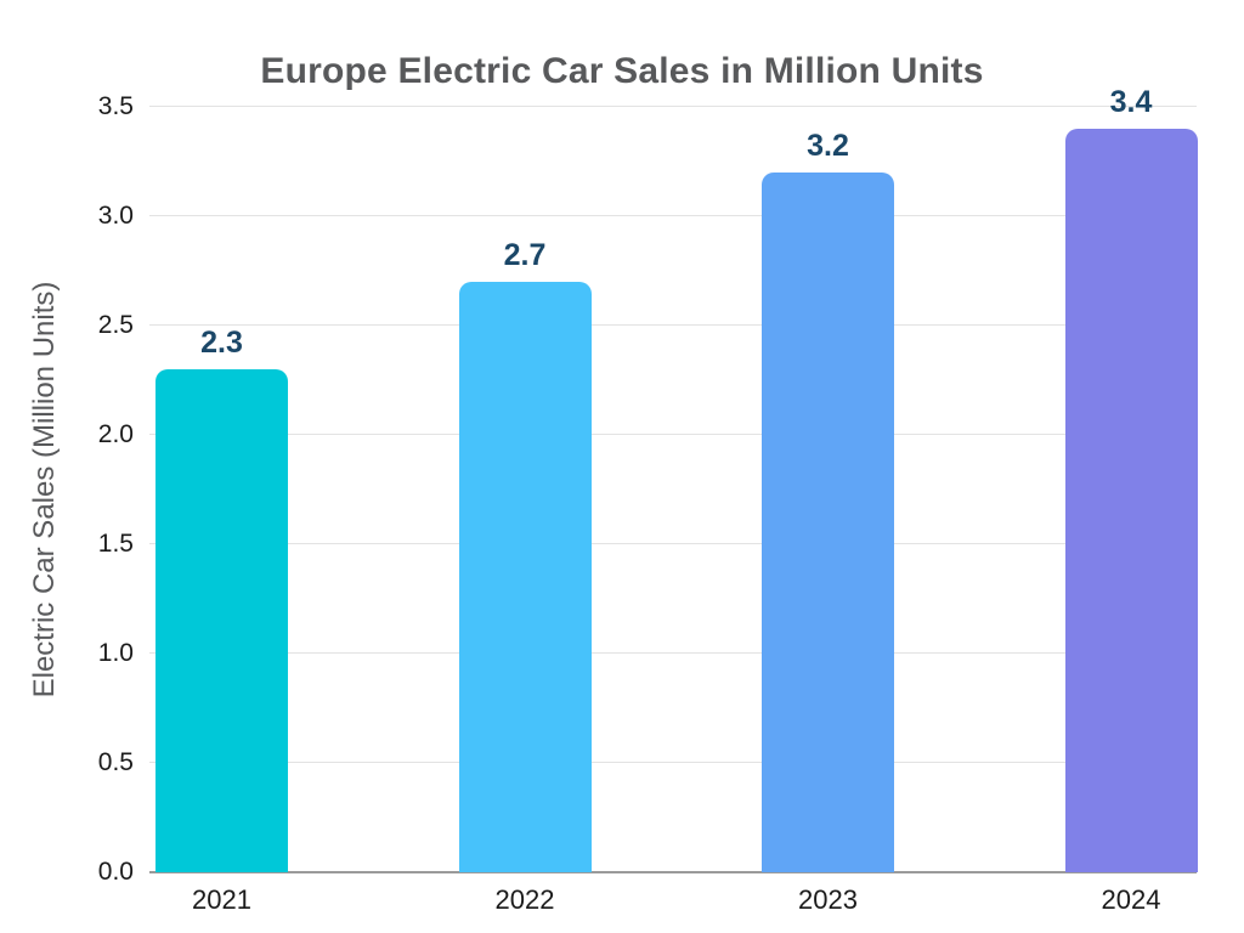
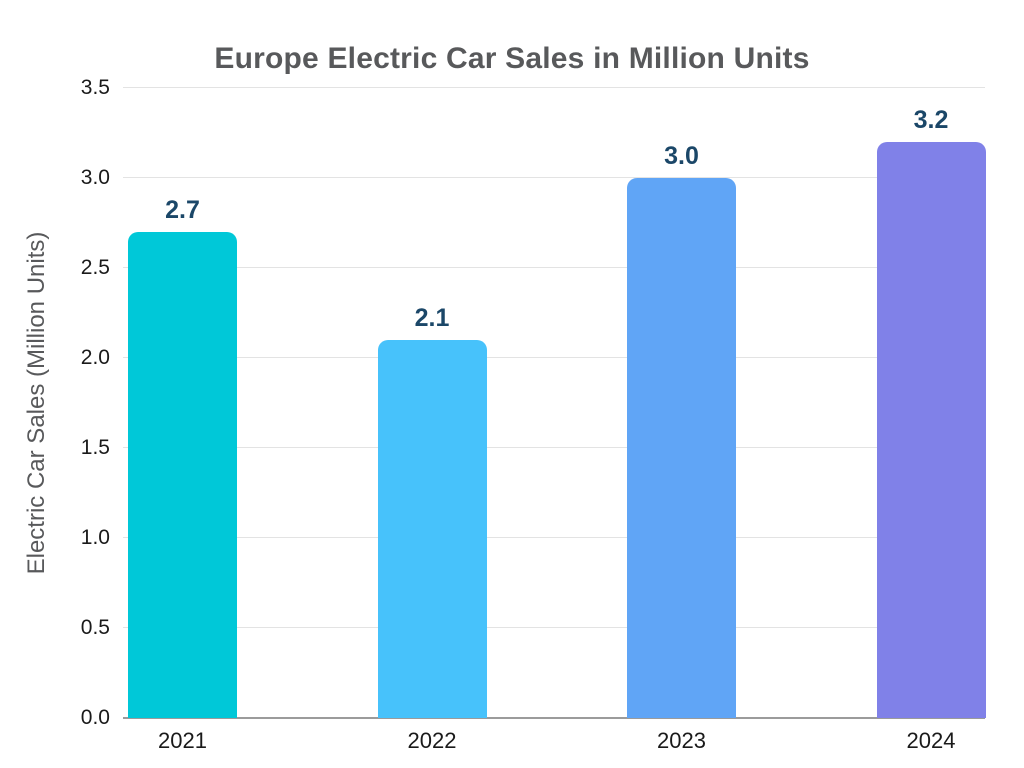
2021: 2.3 -> 2.7
2022: 2.7 -> 2.1
2023: 3.2 -> 3.0
2024: 3.4 -> 3.2
